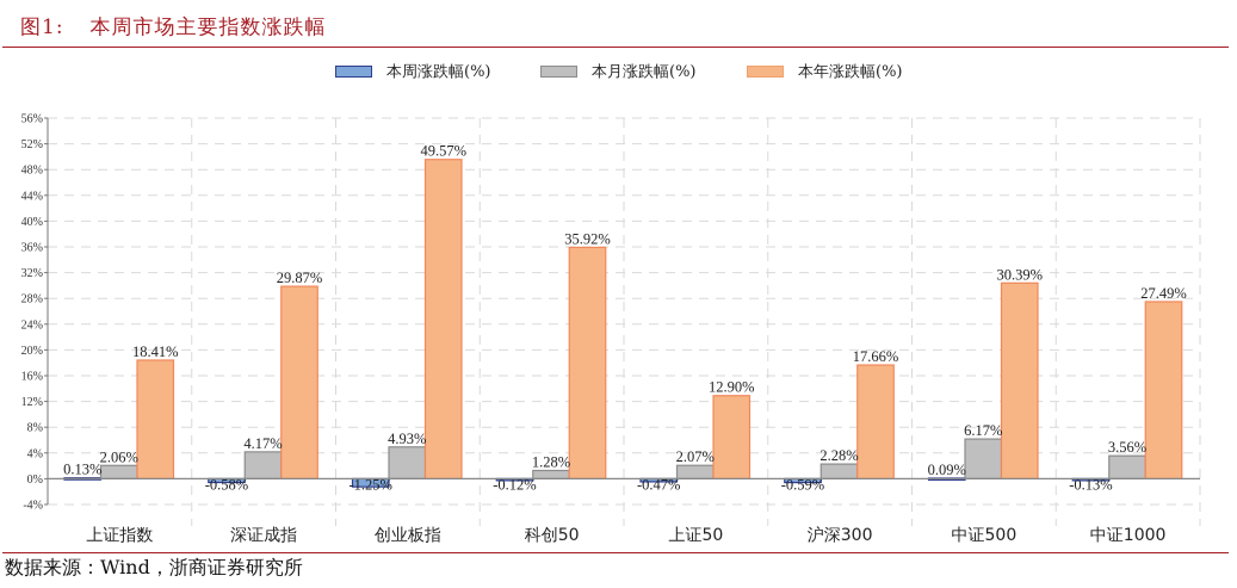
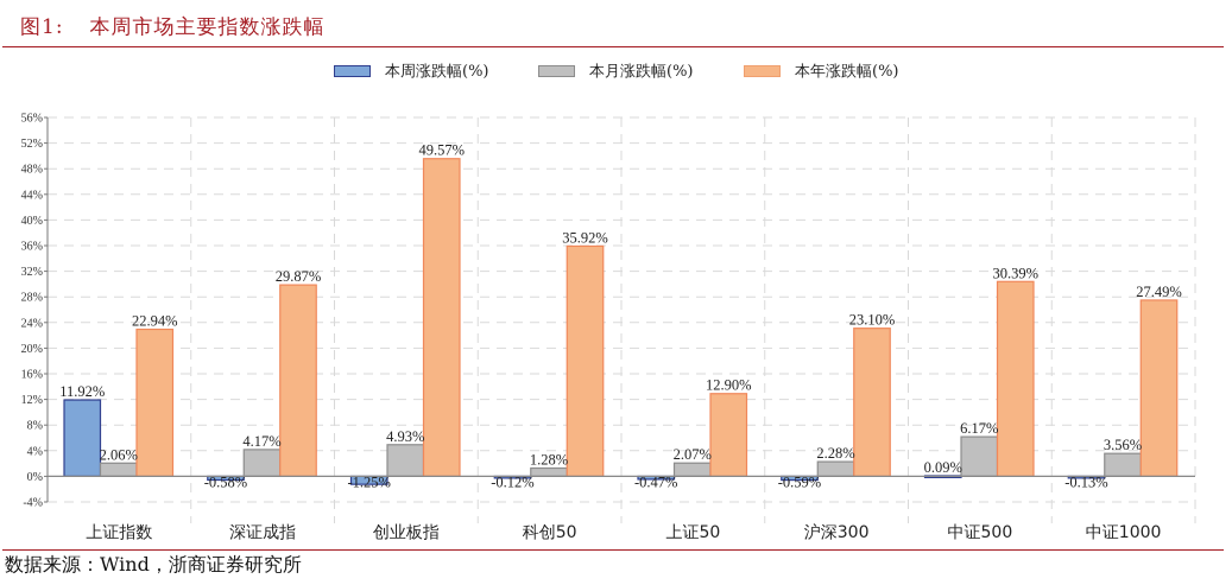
本周涨跌幅(%)/上证指数: 0.13% -> 11.92%
本年涨跌幅(%)/上证指数: 18.41% -> 22.94%
本年涨跌幅(%)/沪深300: 17.66% -> 23.10%
